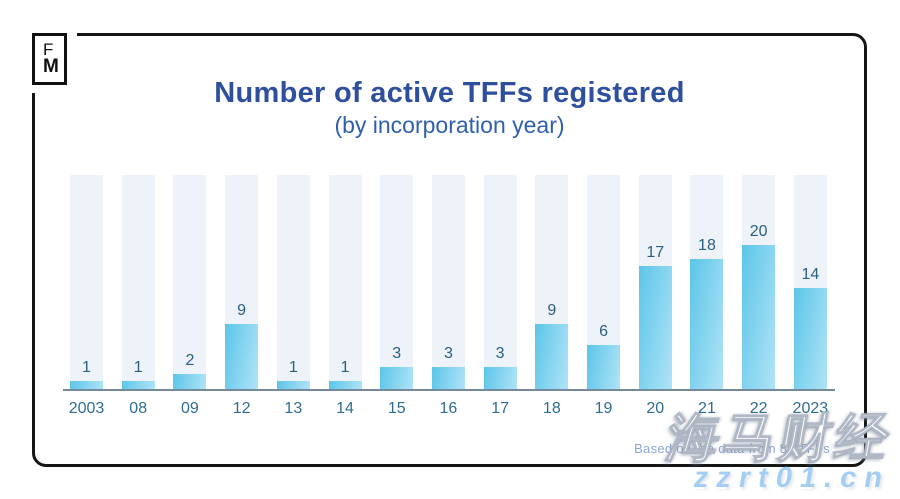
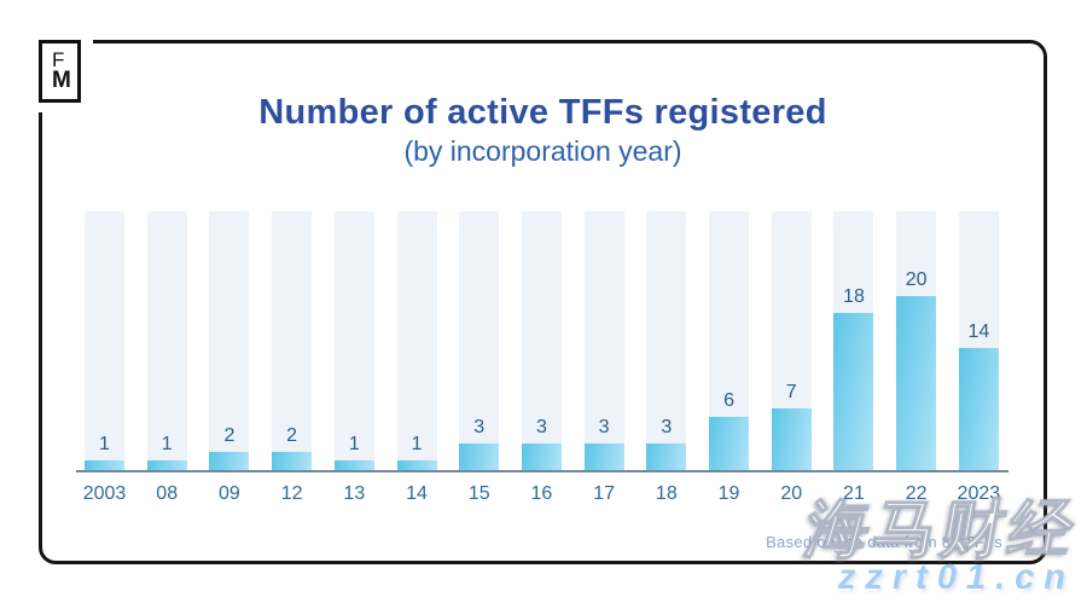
12: 9 -> 2
18: 9 -> 3
20: 17 -> 7
